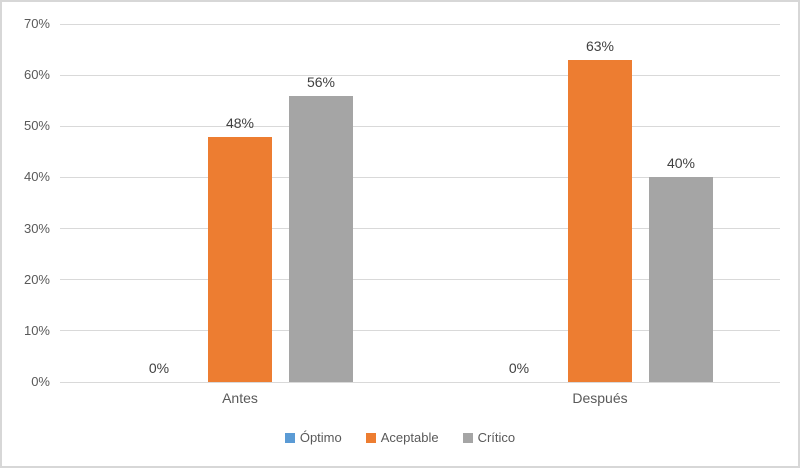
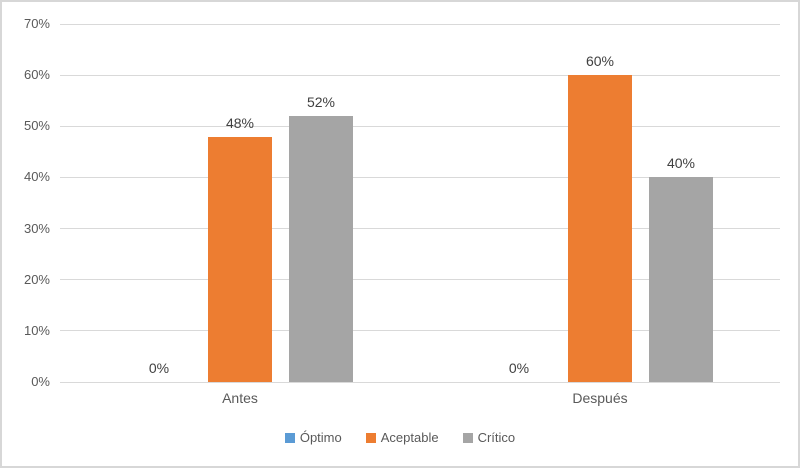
Crítico/Antes: 56% -> 52%
Aceptable/Después: 63% -> 60%
